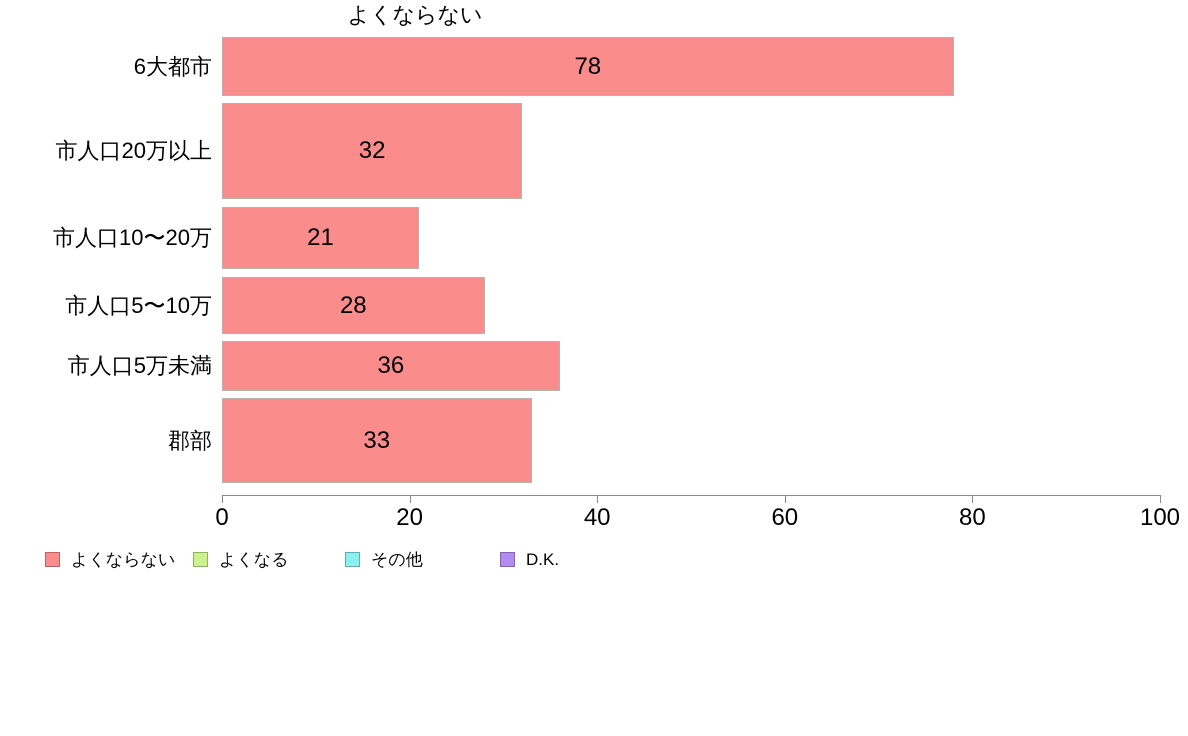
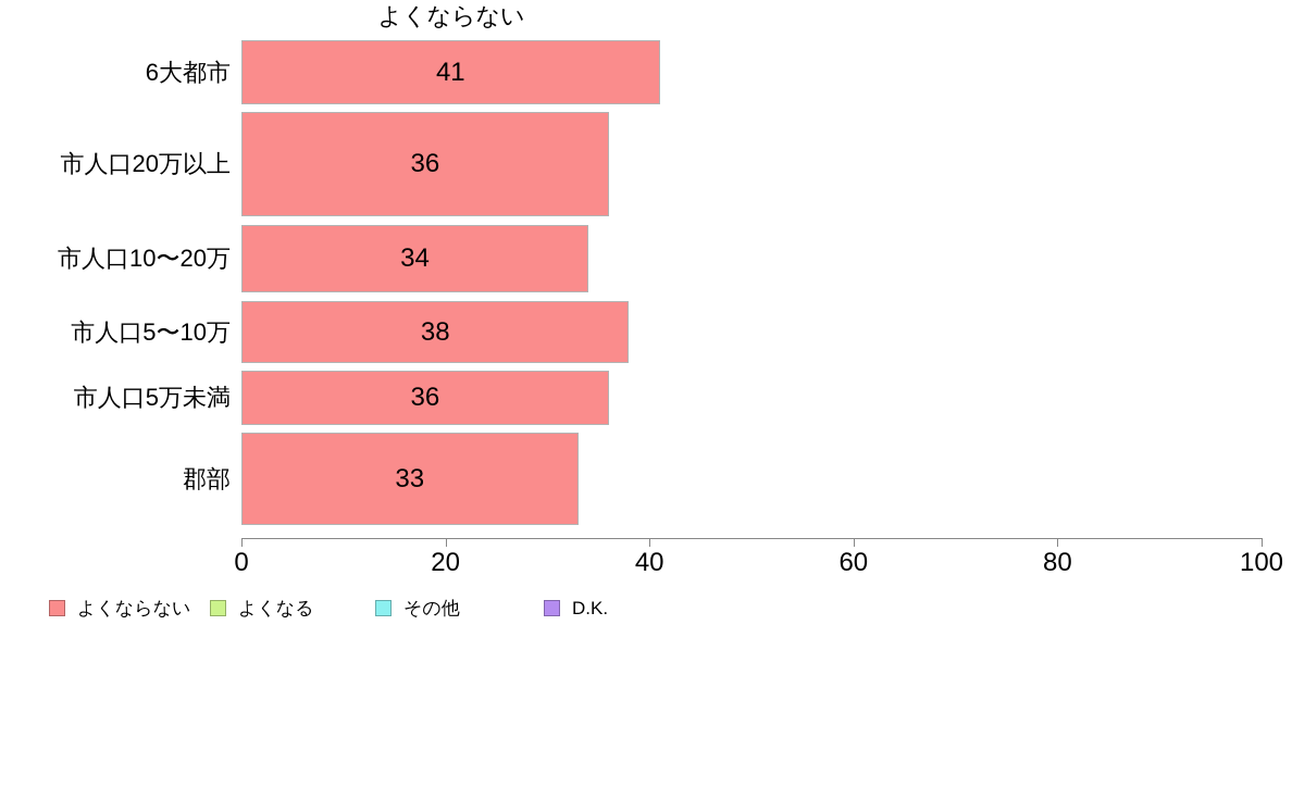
6大都市: 78 -> 41
市人口20万以上: 32 -> 36
市人口10〜20万: 21 -> 34
市人口5〜10万: 28 -> 38
